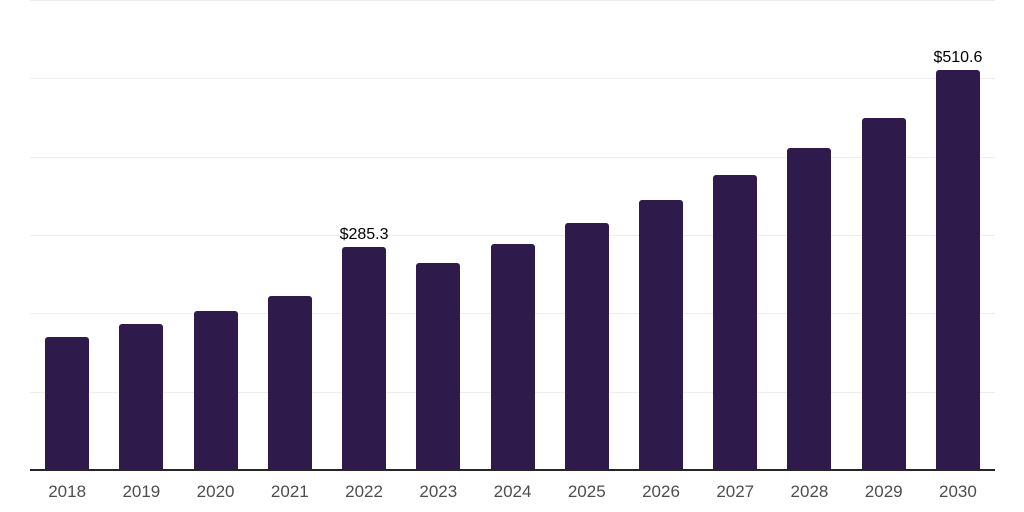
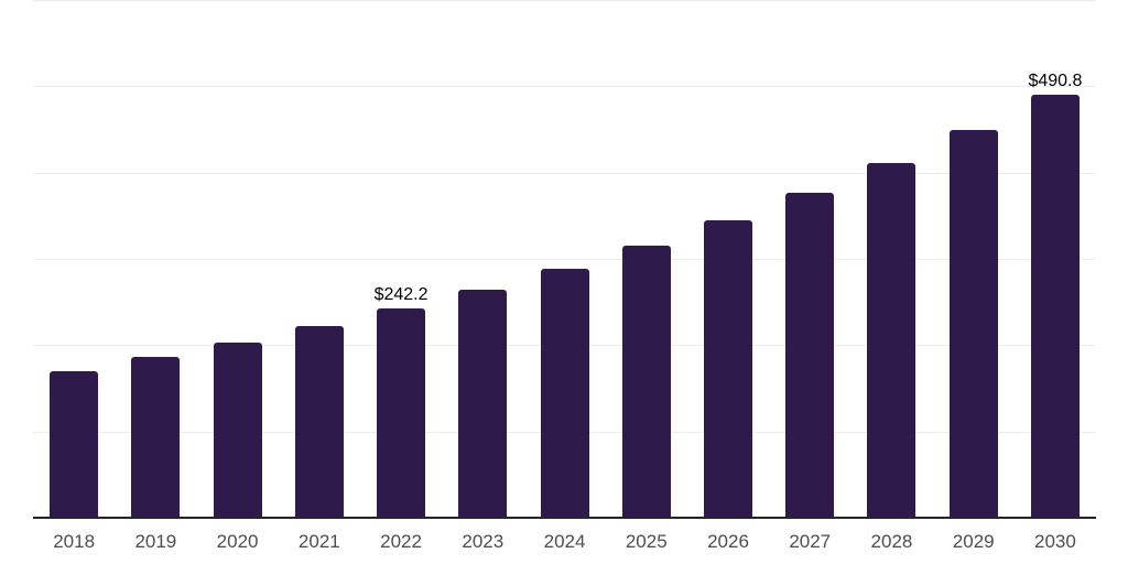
2022: $285.3 -> $242.2
2030: $510.6 -> $490.8
